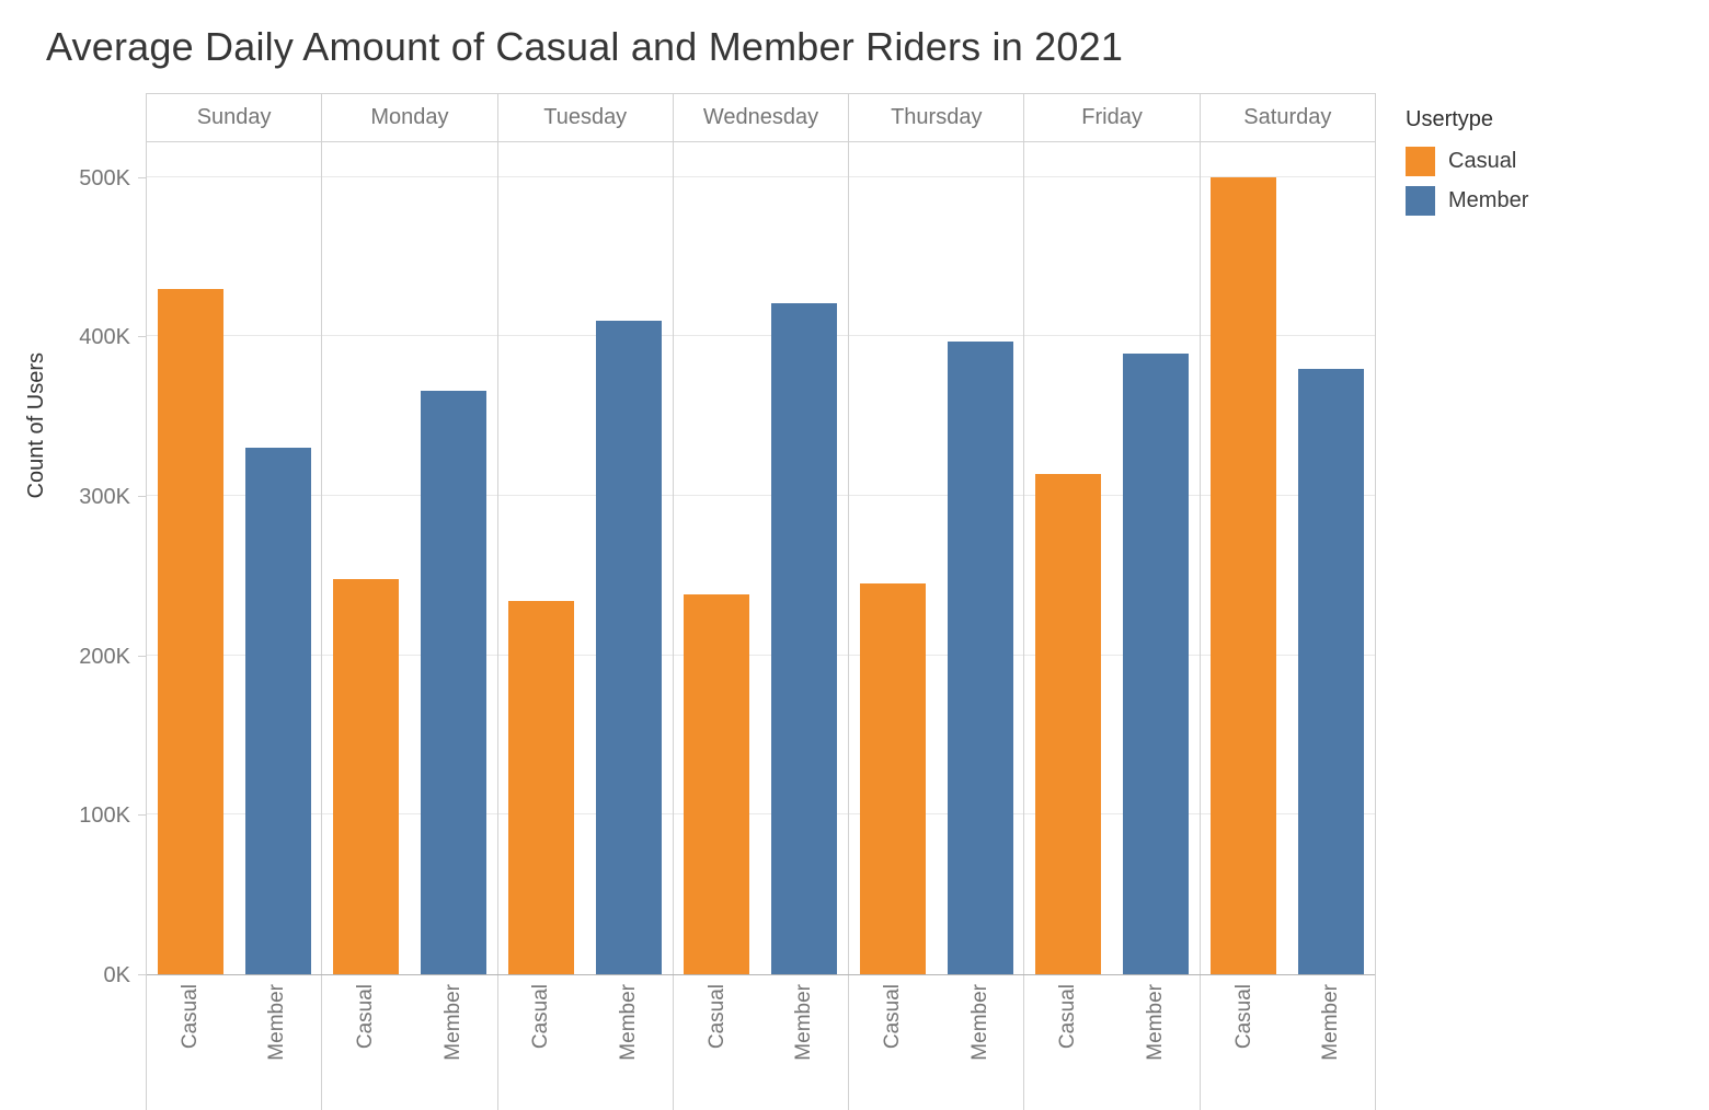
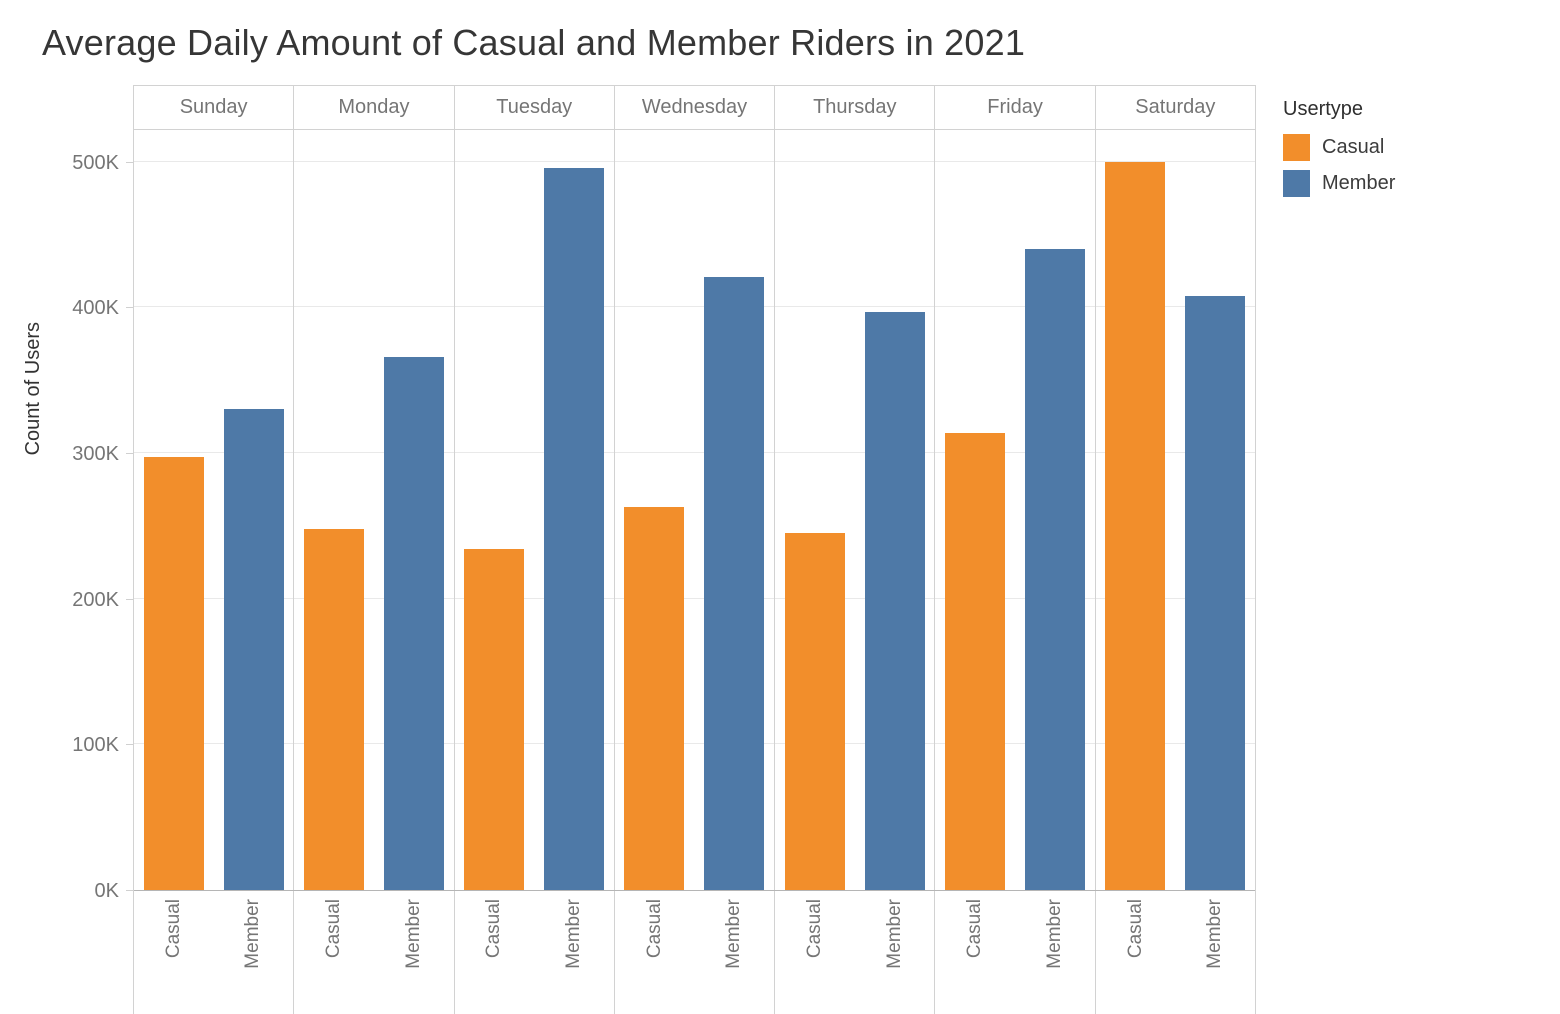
Casual/Sunday: 430K -> 297K
Member/Tuesday: 410K -> 496K
Casual/Wednesday: 238K -> 263K
Member/Friday: 389K -> 440K
Member/Saturday: 380K -> 408K
